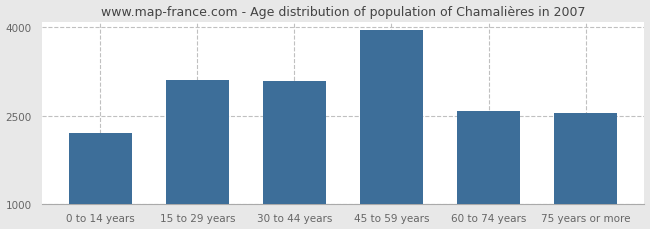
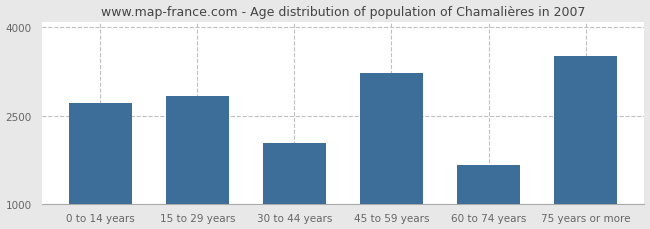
0 to 14 years: 2200 -> 2720
15 to 29 years: 3100 -> 2840
30 to 44 years: 3080 -> 2040
45 to 59 years: 3950 -> 3220
60 to 74 years: 2580 -> 1660
75 years or more: 2540 -> 3520
